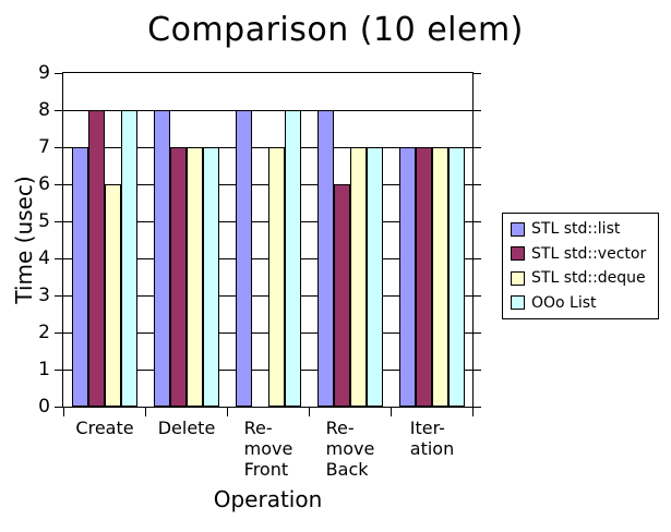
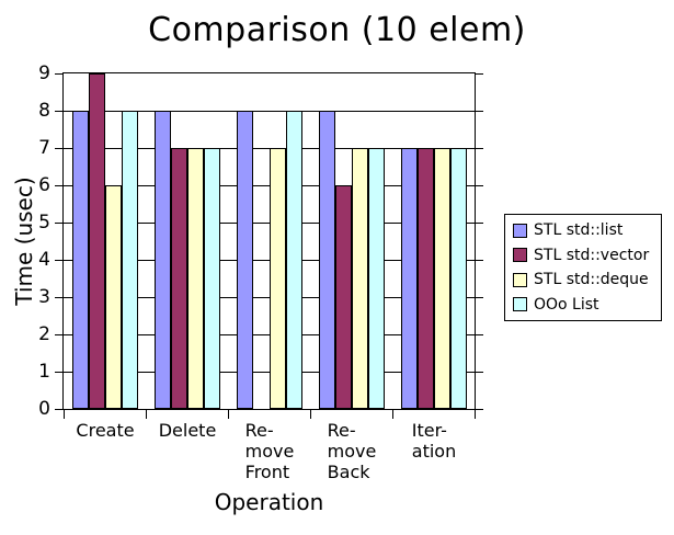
STL std::list/Create: 7 -> 8
STL std::vector/Create: 8 -> 9
